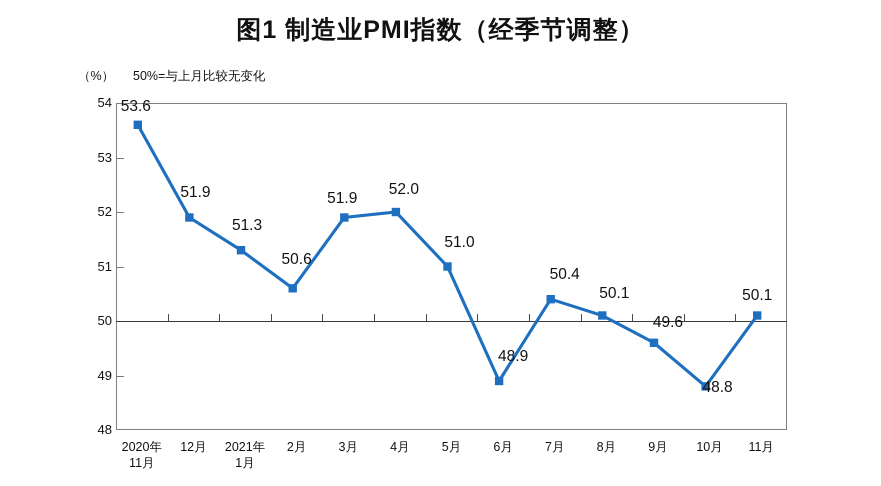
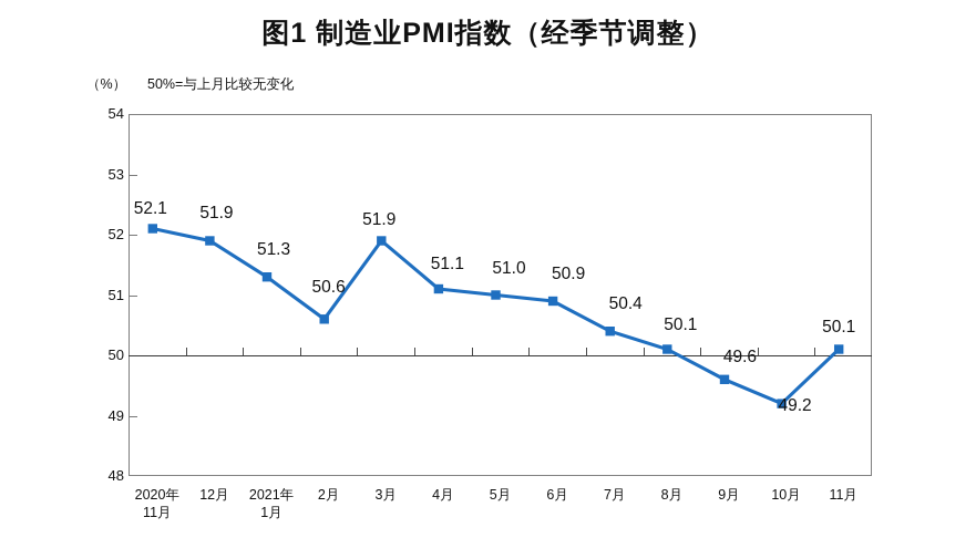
2020年 11月: 53.6 -> 52.1
4月: 52.0 -> 51.1
6月: 48.9 -> 50.9
10月: 48.8 -> 49.2
